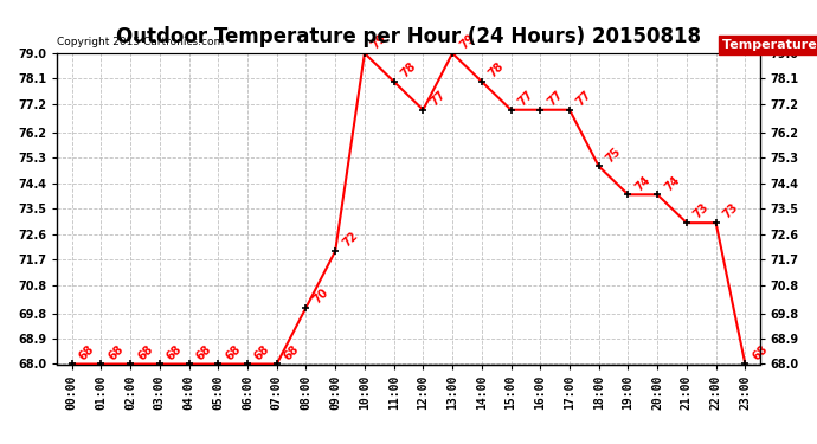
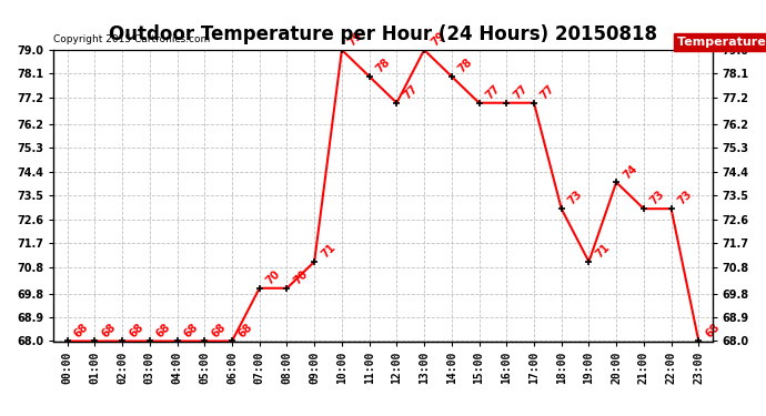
07:00: 68 -> 70
09:00: 72 -> 71
18:00: 75 -> 73
19:00: 74 -> 71
